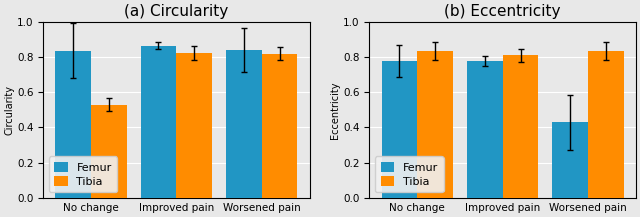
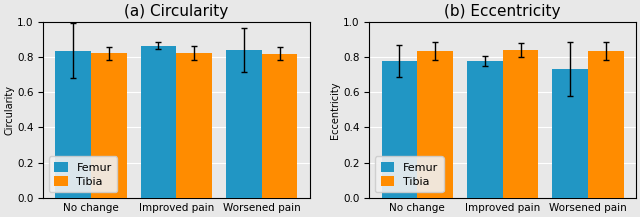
(a) Circularity/Tibia/No change: 0.53 -> 0.82
(b) Eccentricity/Tibia/Improved pain: 0.81 -> 0.84
(b) Eccentricity/Femur/Worsened pain: 0.43 -> 0.73
